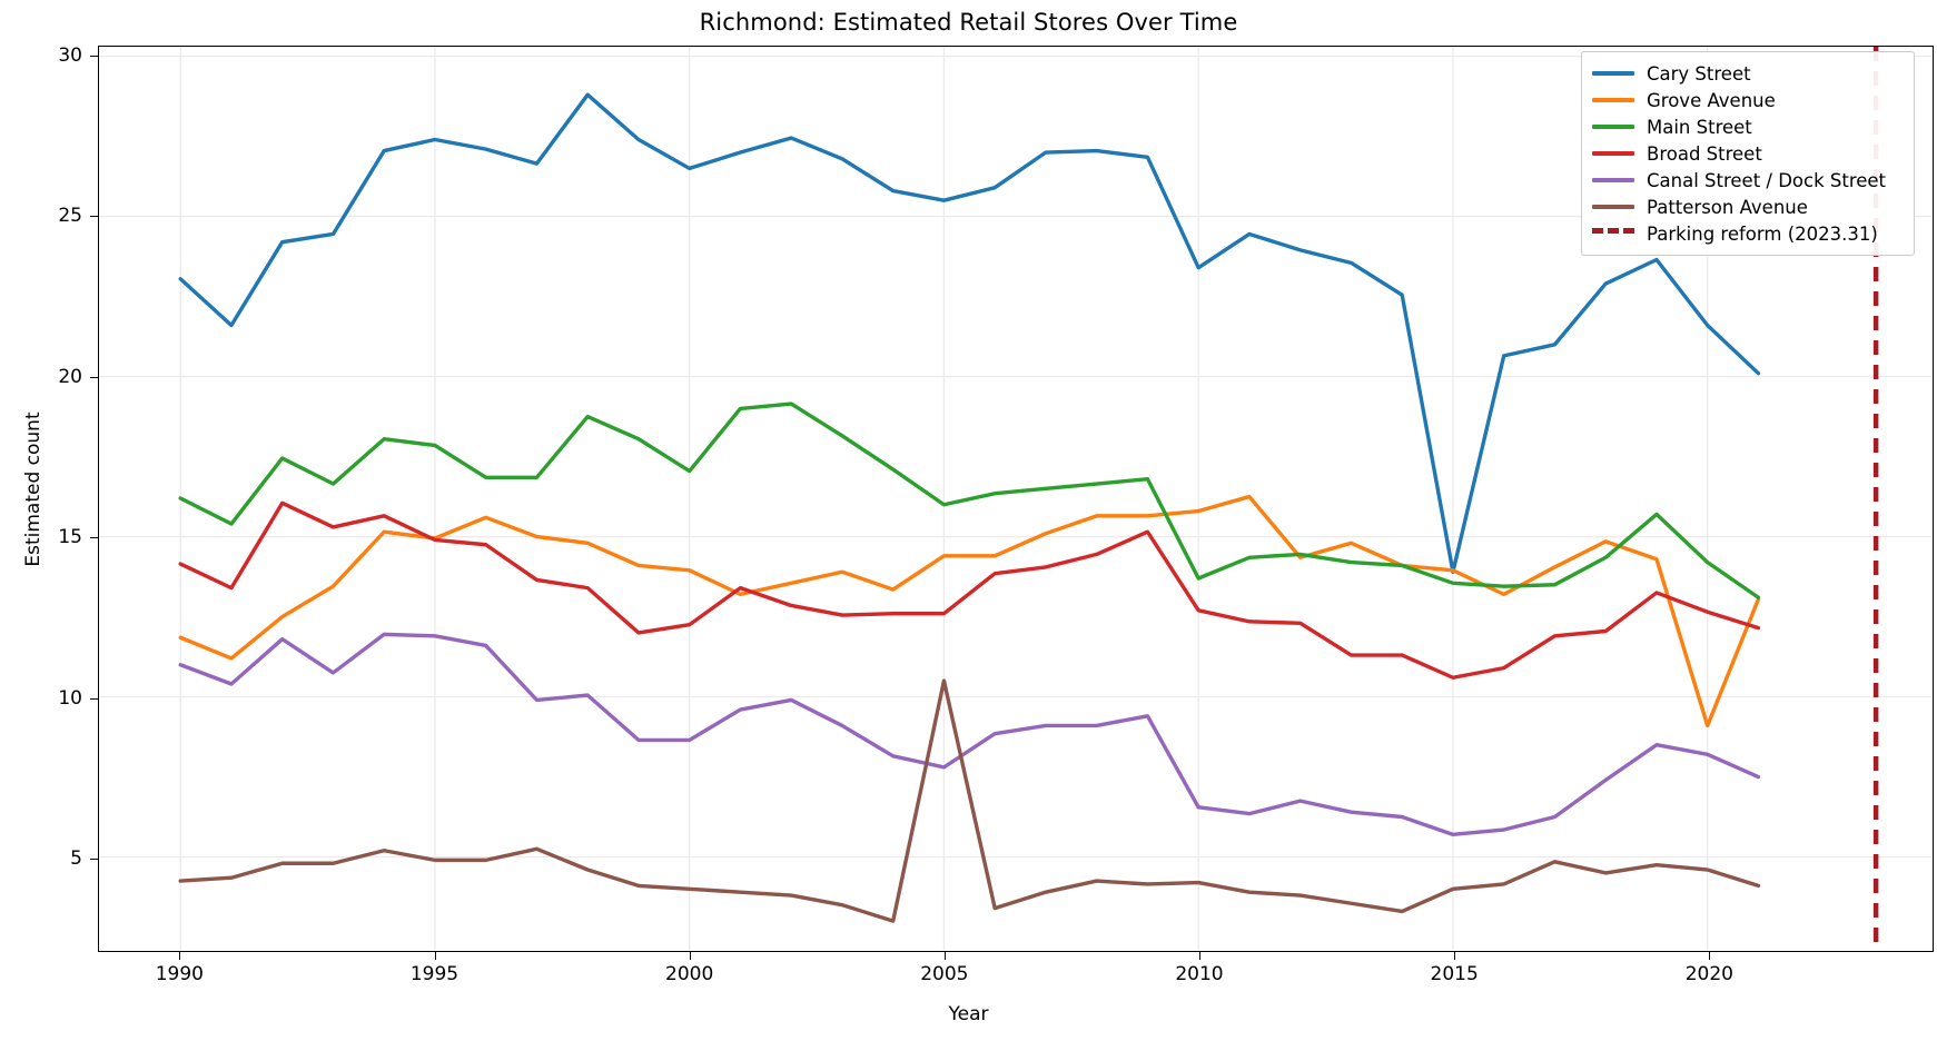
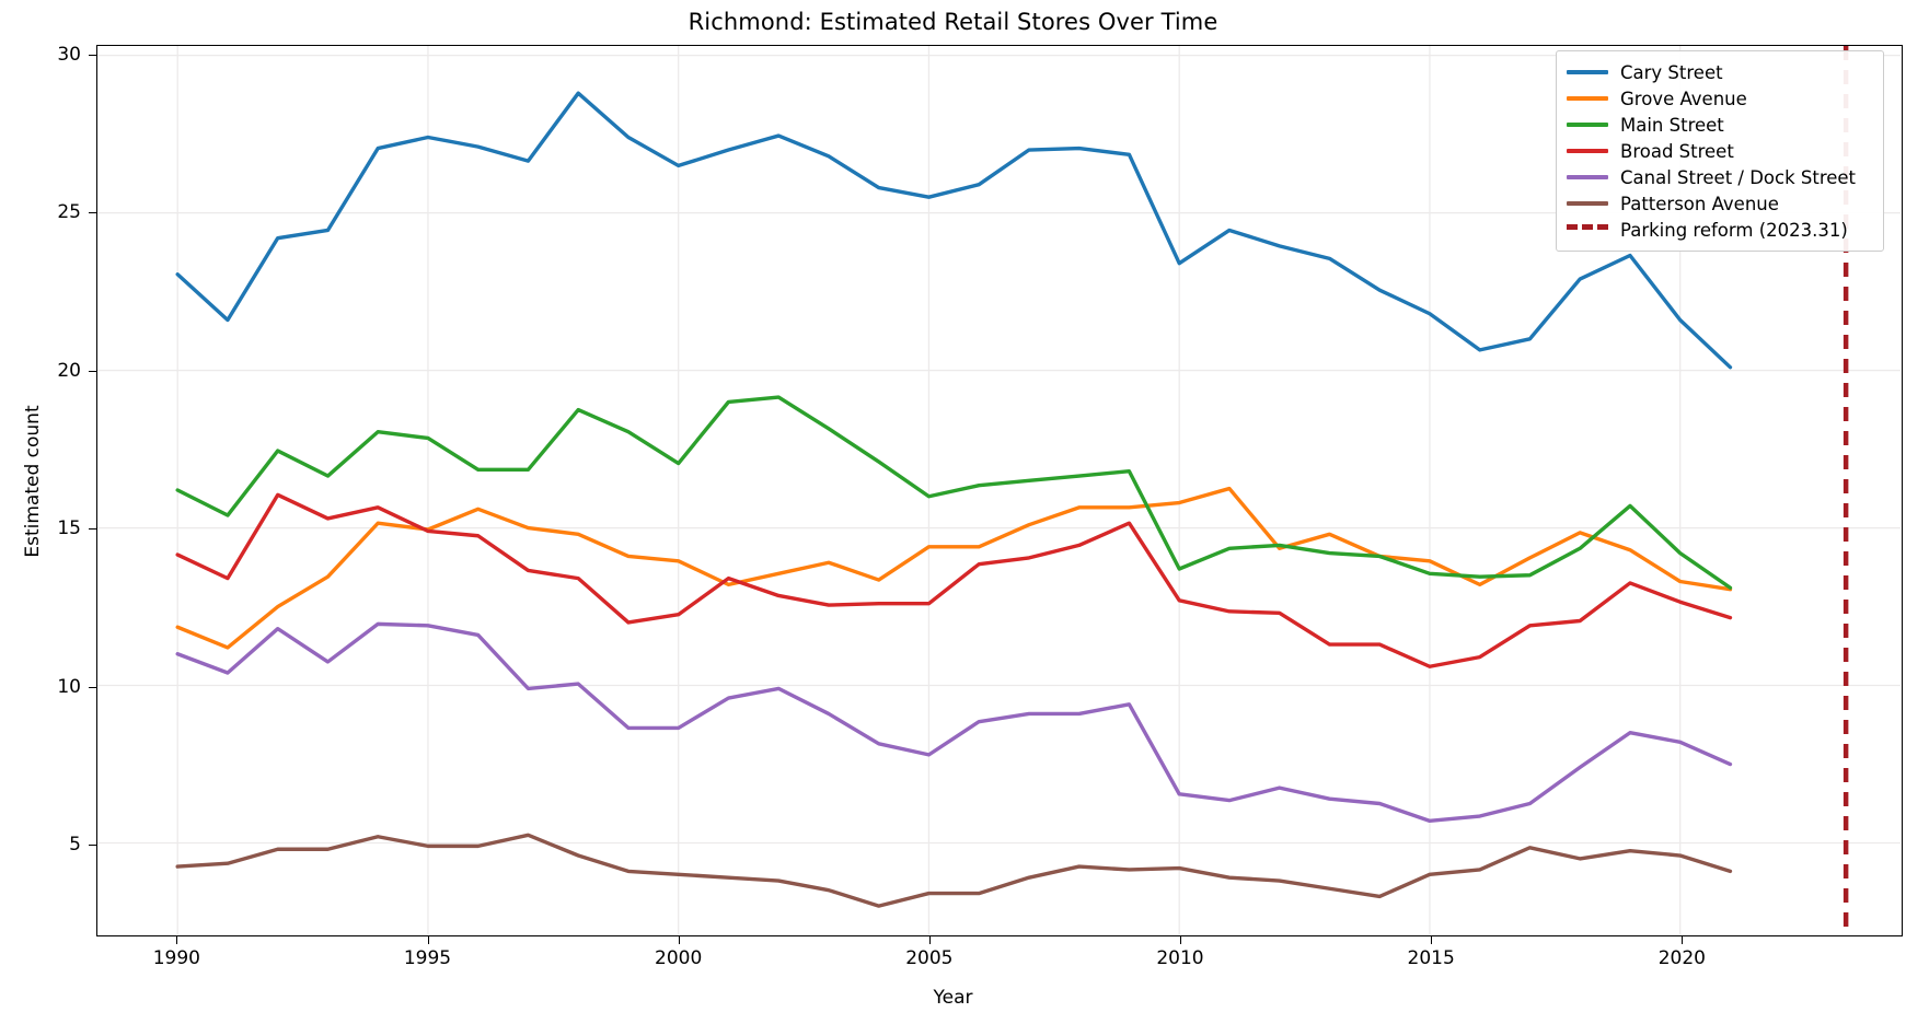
Patterson Avenue/2005: 10.5 -> 3.4
Cary Street/2015: 13.9 -> 21.8
Grove Avenue/2020: 9.1 -> 13.3
